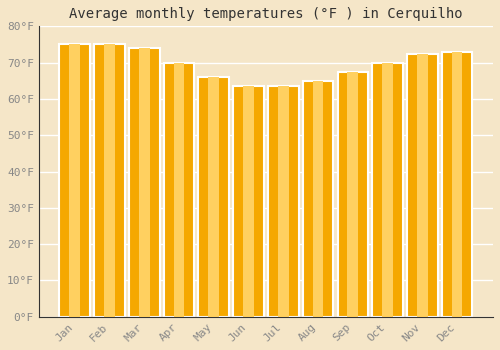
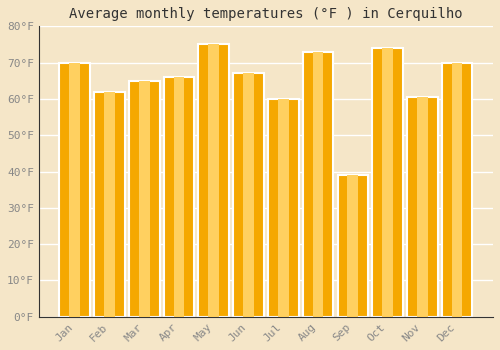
Jan: 75.0°F -> 70.0°F
Feb: 75.0°F -> 62.0°F
Mar: 74.0°F -> 65.0°F
Apr: 70.0°F -> 66.0°F
May: 66.0°F -> 75.0°F
Jun: 63.5°F -> 67.0°F
Jul: 63.5°F -> 60.0°F
Aug: 65.0°F -> 73.0°F
Sep: 67.5°F -> 39.0°F
Oct: 70.0°F -> 74.0°F
Nov: 72.5°F -> 60.5°F
Dec: 73.0°F -> 70.0°F
